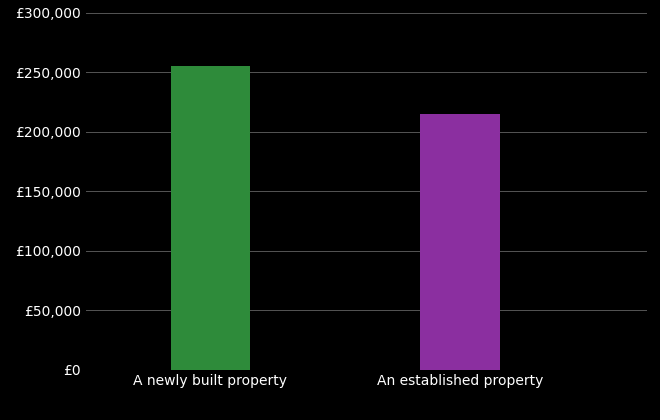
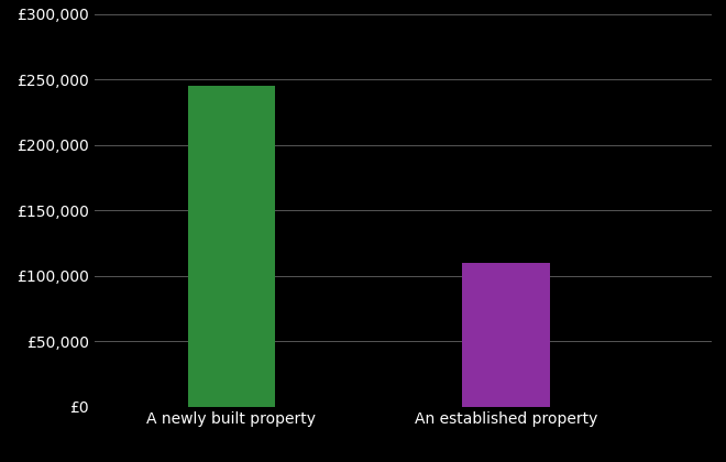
A newly built property: £255,000 -> £245,000
An established property: £215,000 -> £110,000
